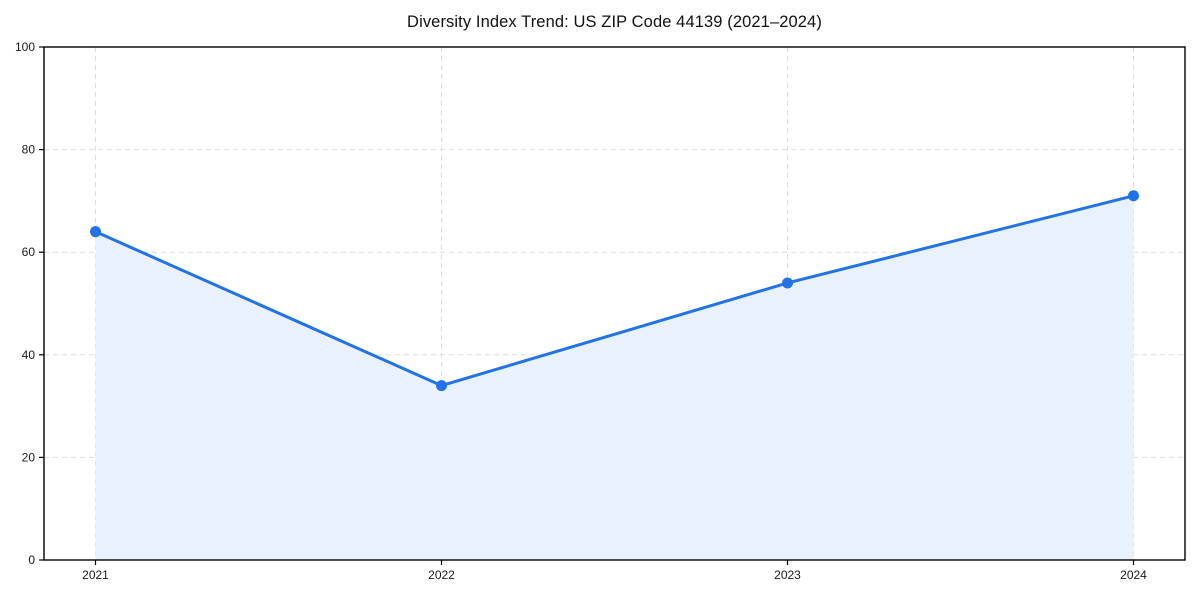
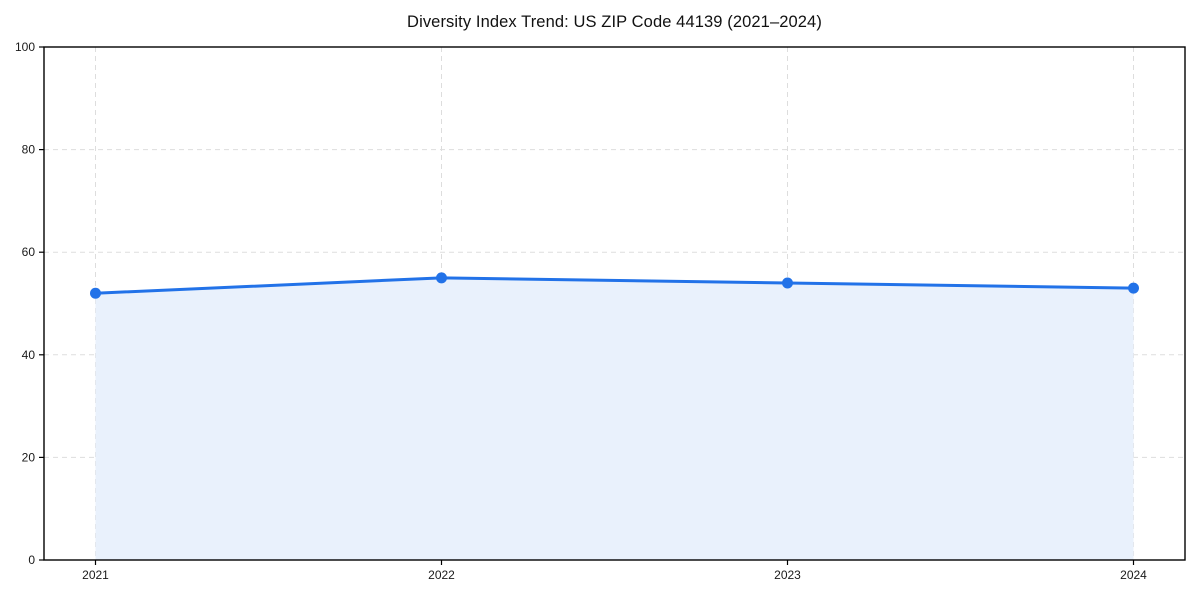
2021: 64 -> 52
2022: 34 -> 55
2024: 71 -> 53
